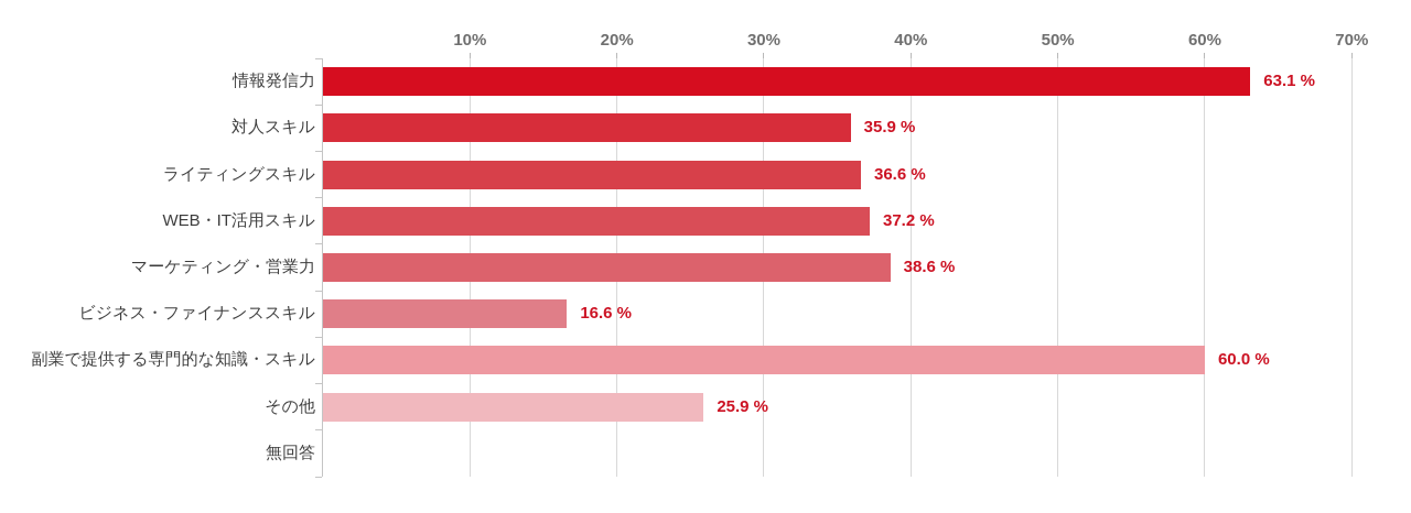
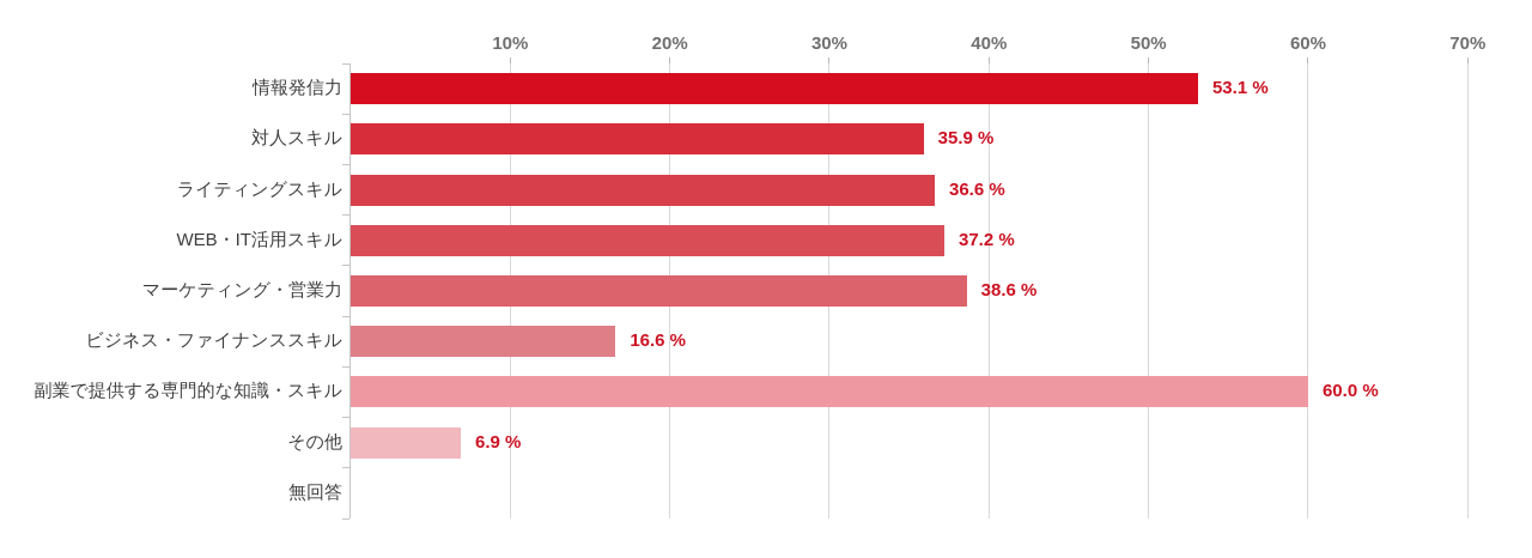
情報発信力: 63.1 -> 53.1
その他: 25.9 -> 6.9
